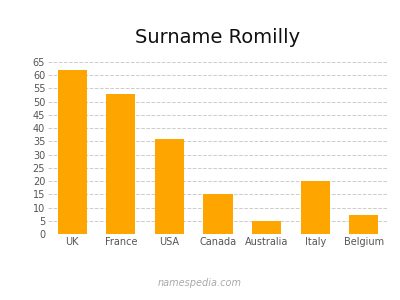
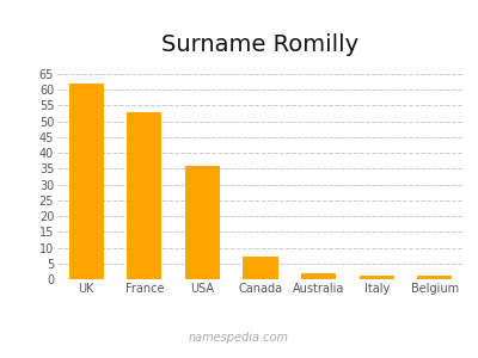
Canada: 15 -> 7
Australia: 5 -> 2
Italy: 20 -> 1
Belgium: 7 -> 1
